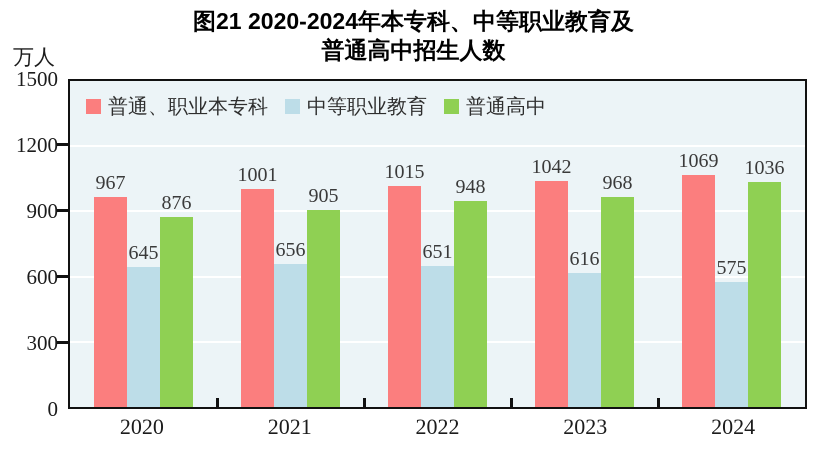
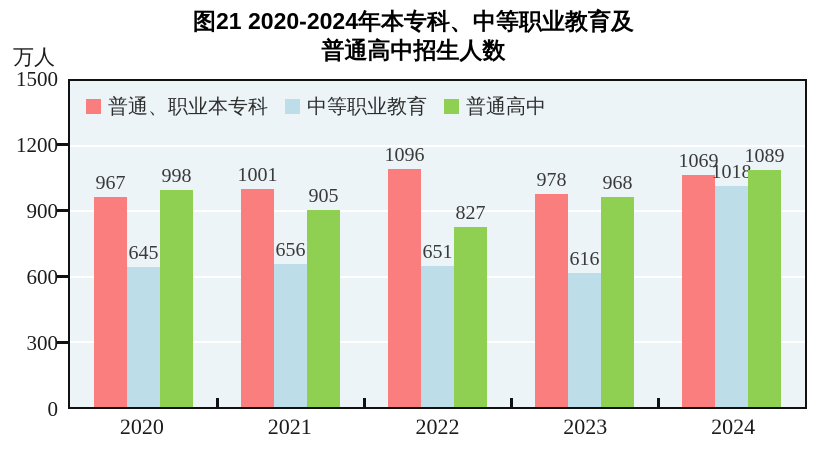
普通高中/2020: 876 -> 998
普通、职业本专科/2022: 1015 -> 1096
普通高中/2022: 948 -> 827
普通、职业本专科/2023: 1042 -> 978
中等职业教育/2024: 575 -> 1018
普通高中/2024: 1036 -> 1089
